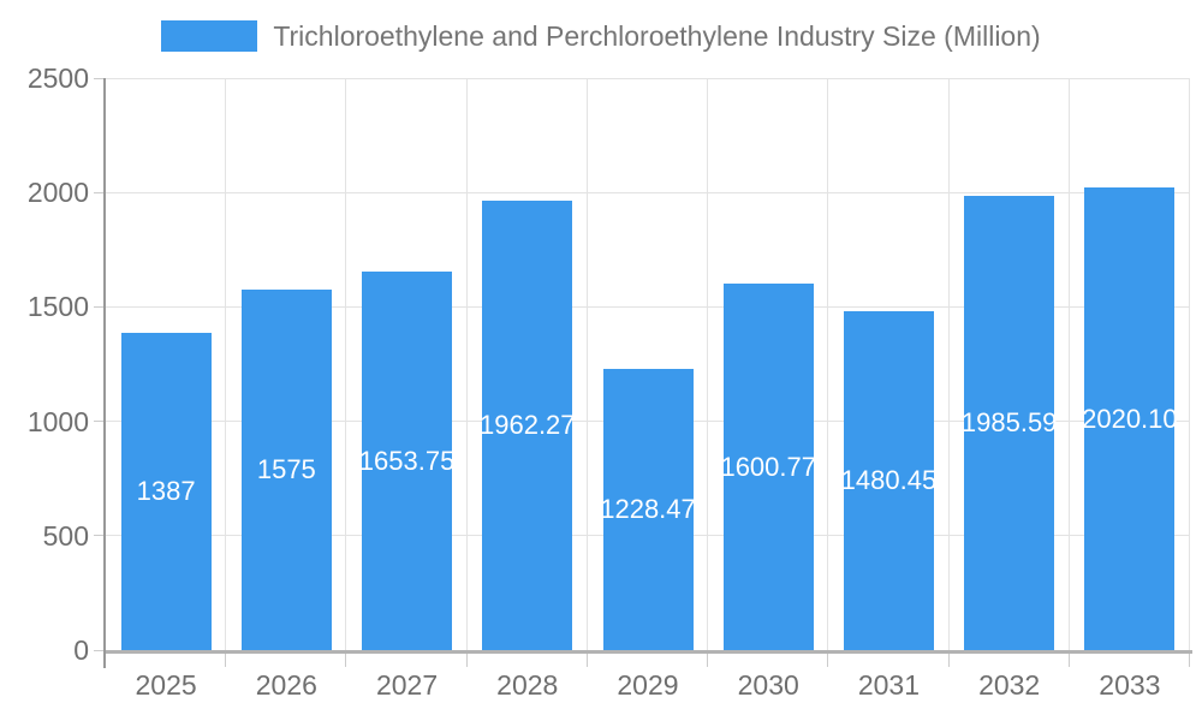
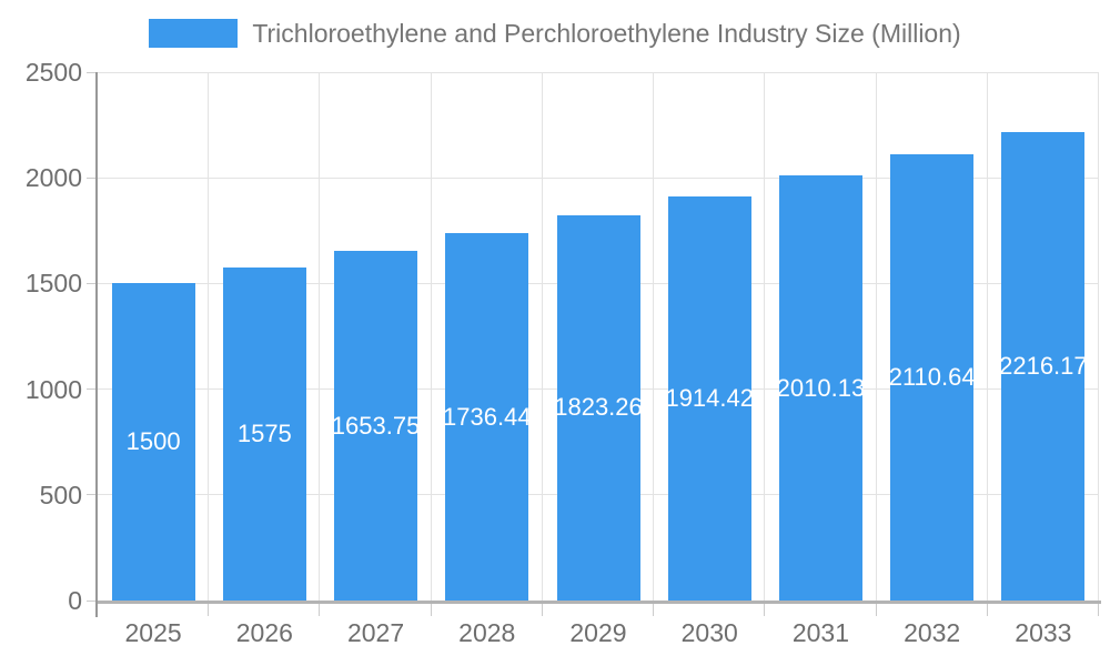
2025: 1387 -> 1500
2028: 1962.27 -> 1736.44
2029: 1228.47 -> 1823.26
2030: 1600.77 -> 1914.42
2031: 1480.45 -> 2010.13
2032: 1985.59 -> 2110.64
2033: 2020.10 -> 2216.17
